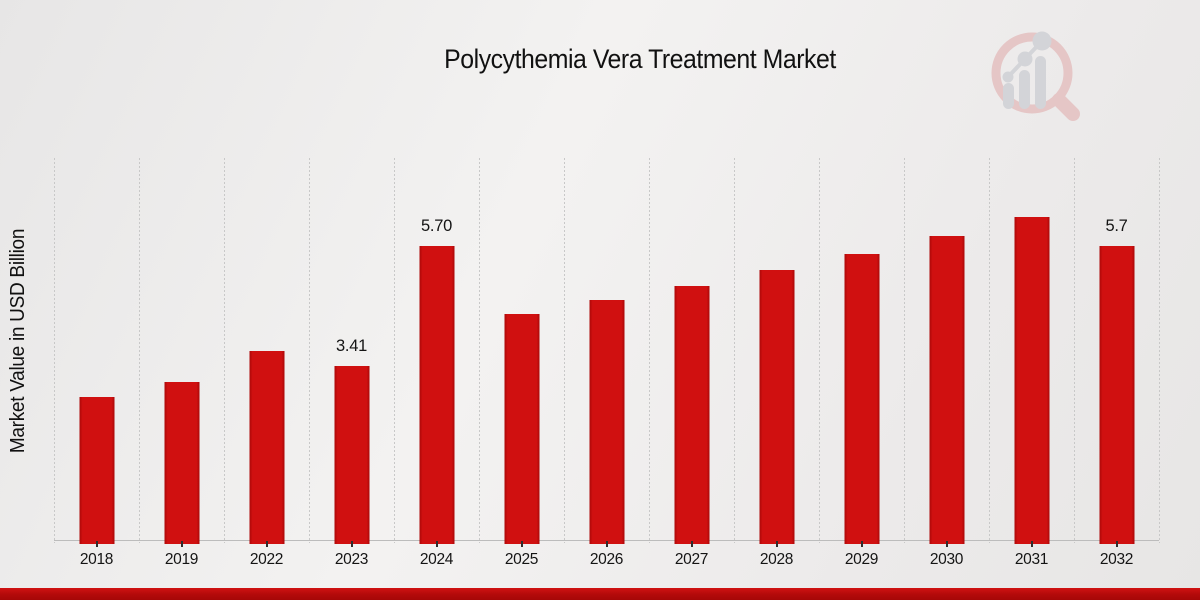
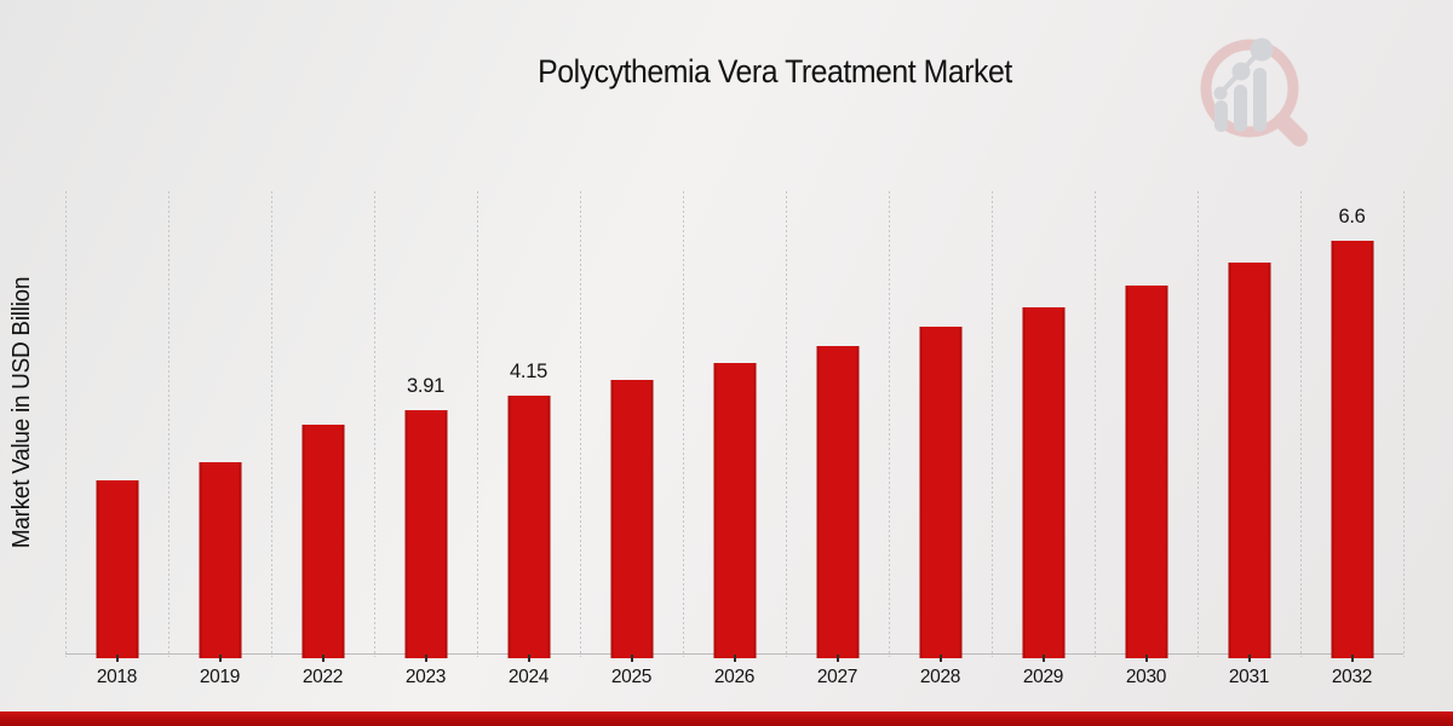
2023: 3.41 -> 3.91
2024: 5.70 -> 4.15
2032: 5.7 -> 6.6
